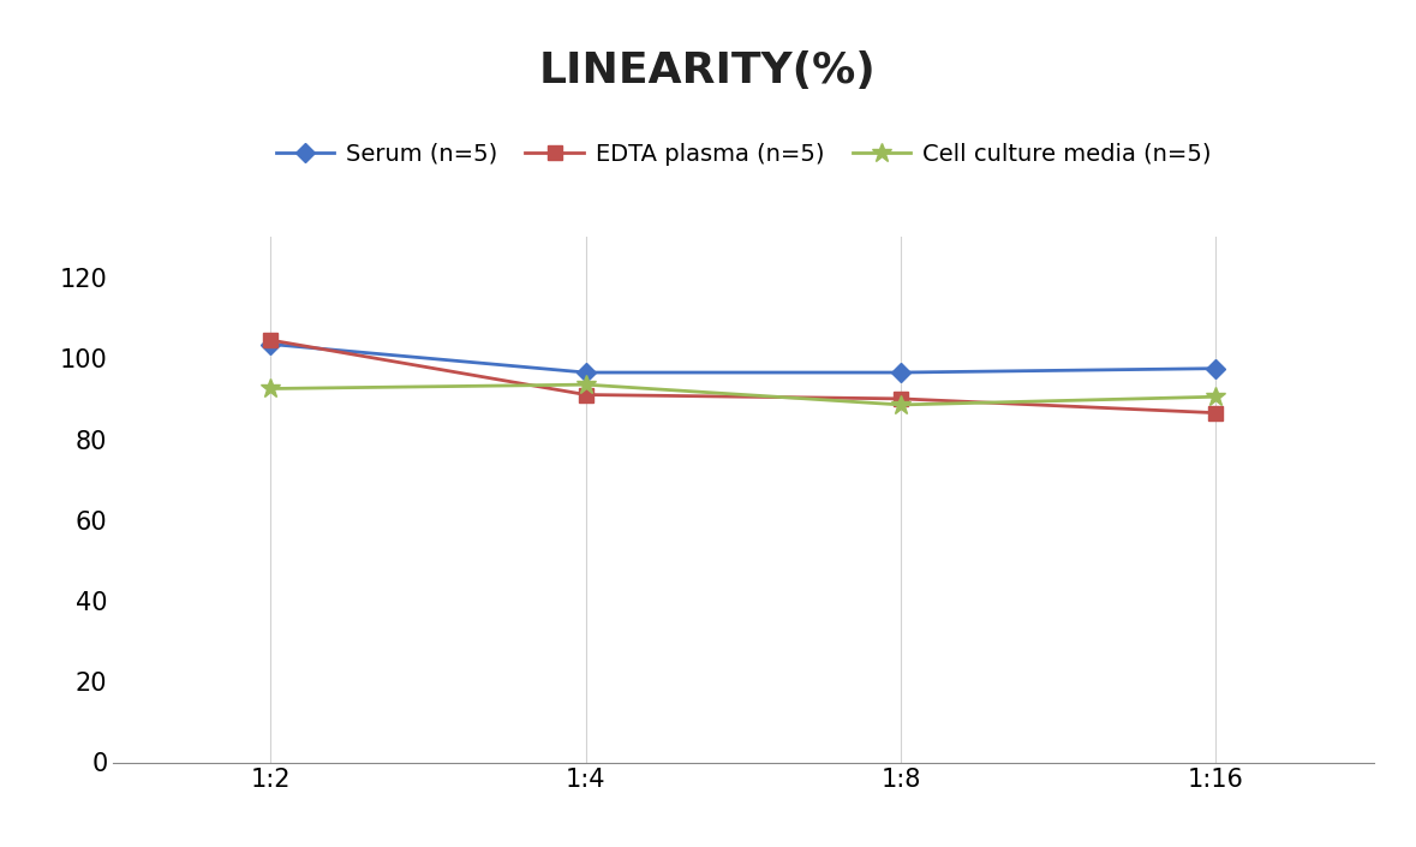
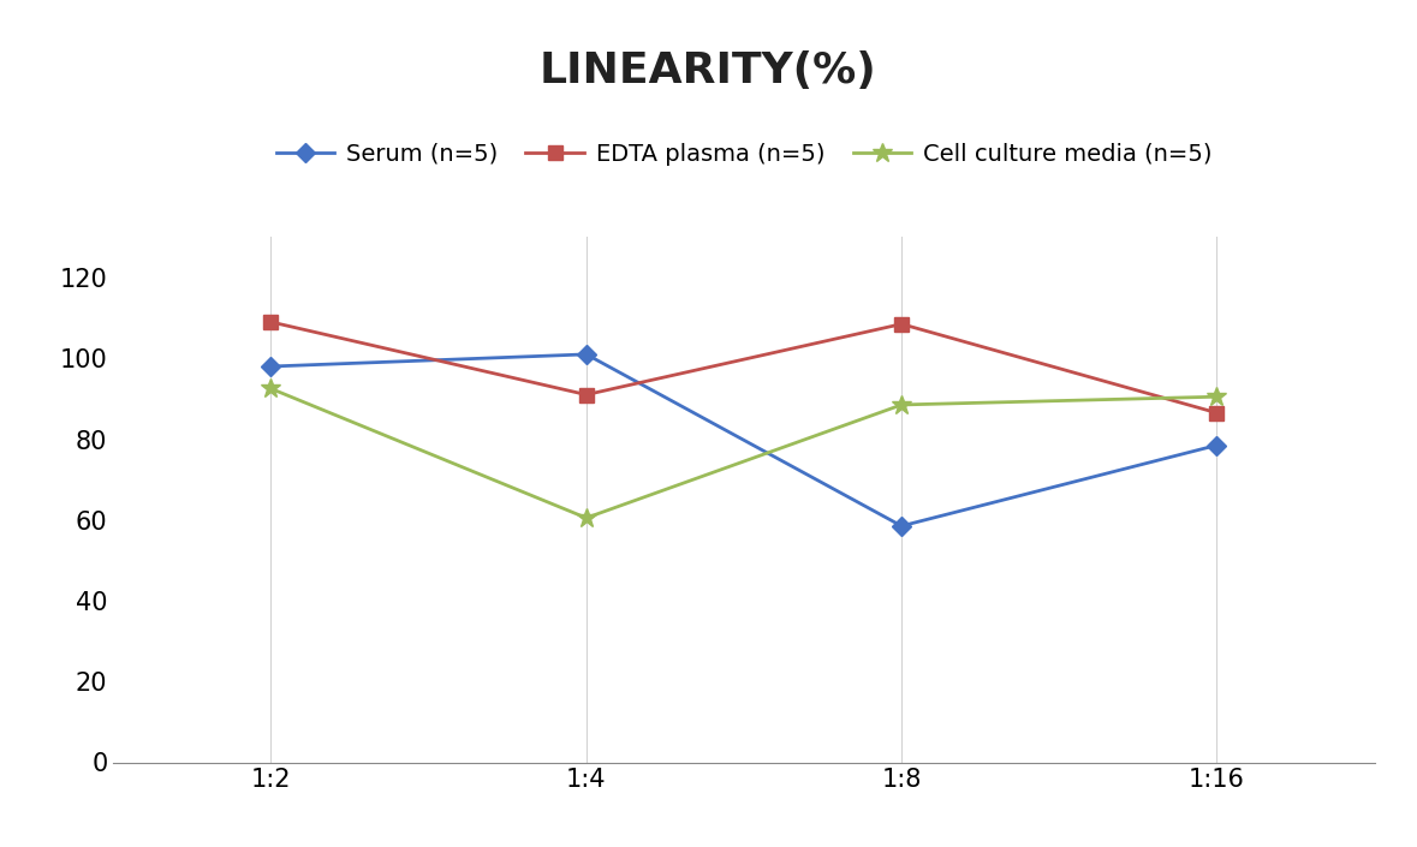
Serum (n=5)/1:2: 103.5 -> 98.0
EDTA plasma (n=5)/1:2: 104.5 -> 109.0
Serum (n=5)/1:4: 96.5 -> 101.0
Cell culture media (n=5)/1:4: 93.5 -> 60.5
Serum (n=5)/1:8: 96.5 -> 58.5
EDTA plasma (n=5)/1:8: 90.0 -> 108.5
Serum (n=5)/1:16: 97.5 -> 78.5
